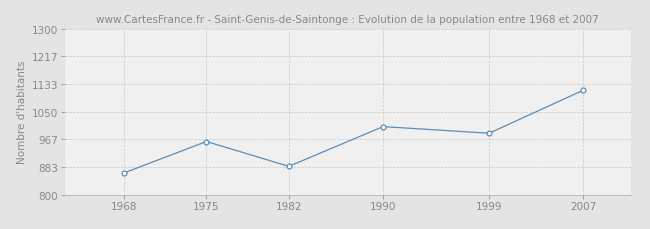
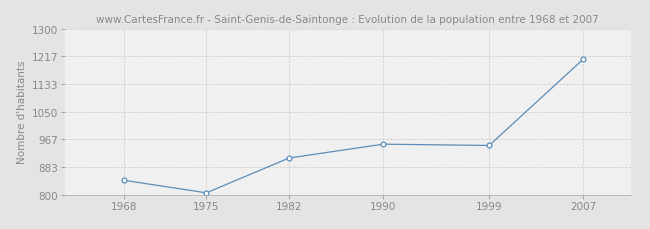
1968: 865 -> 843
1975: 960 -> 805
1982: 885 -> 910
1990: 1005 -> 952
1999: 985 -> 948
2007: 1115 -> 1209
